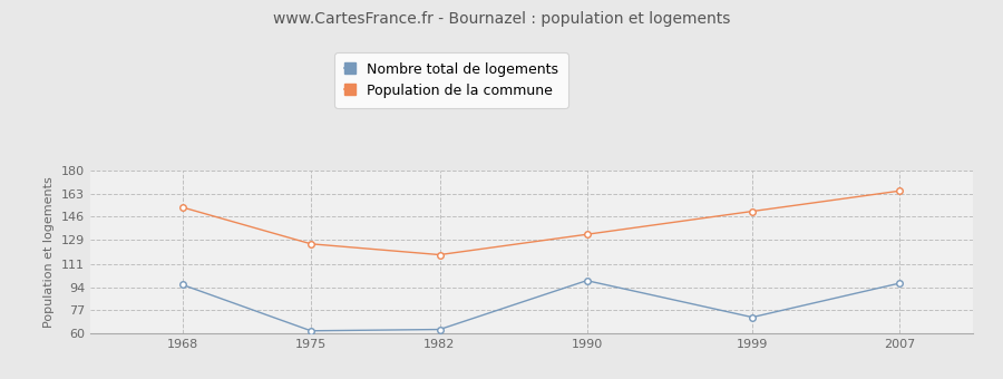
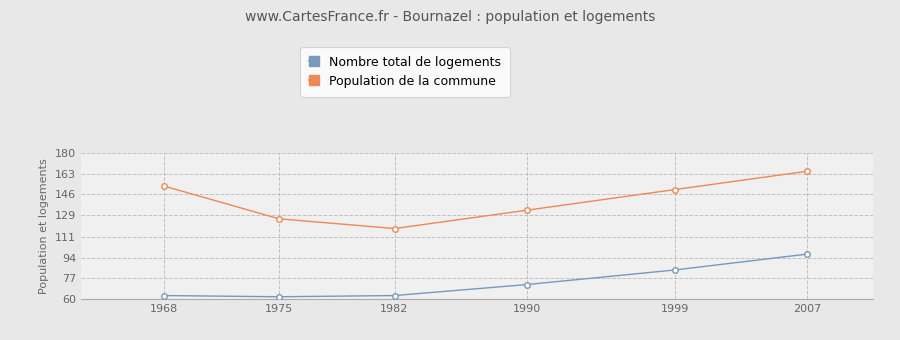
Nombre total de logements/1968: 96 -> 63
Nombre total de logements/1990: 99 -> 72
Nombre total de logements/1999: 72 -> 84
